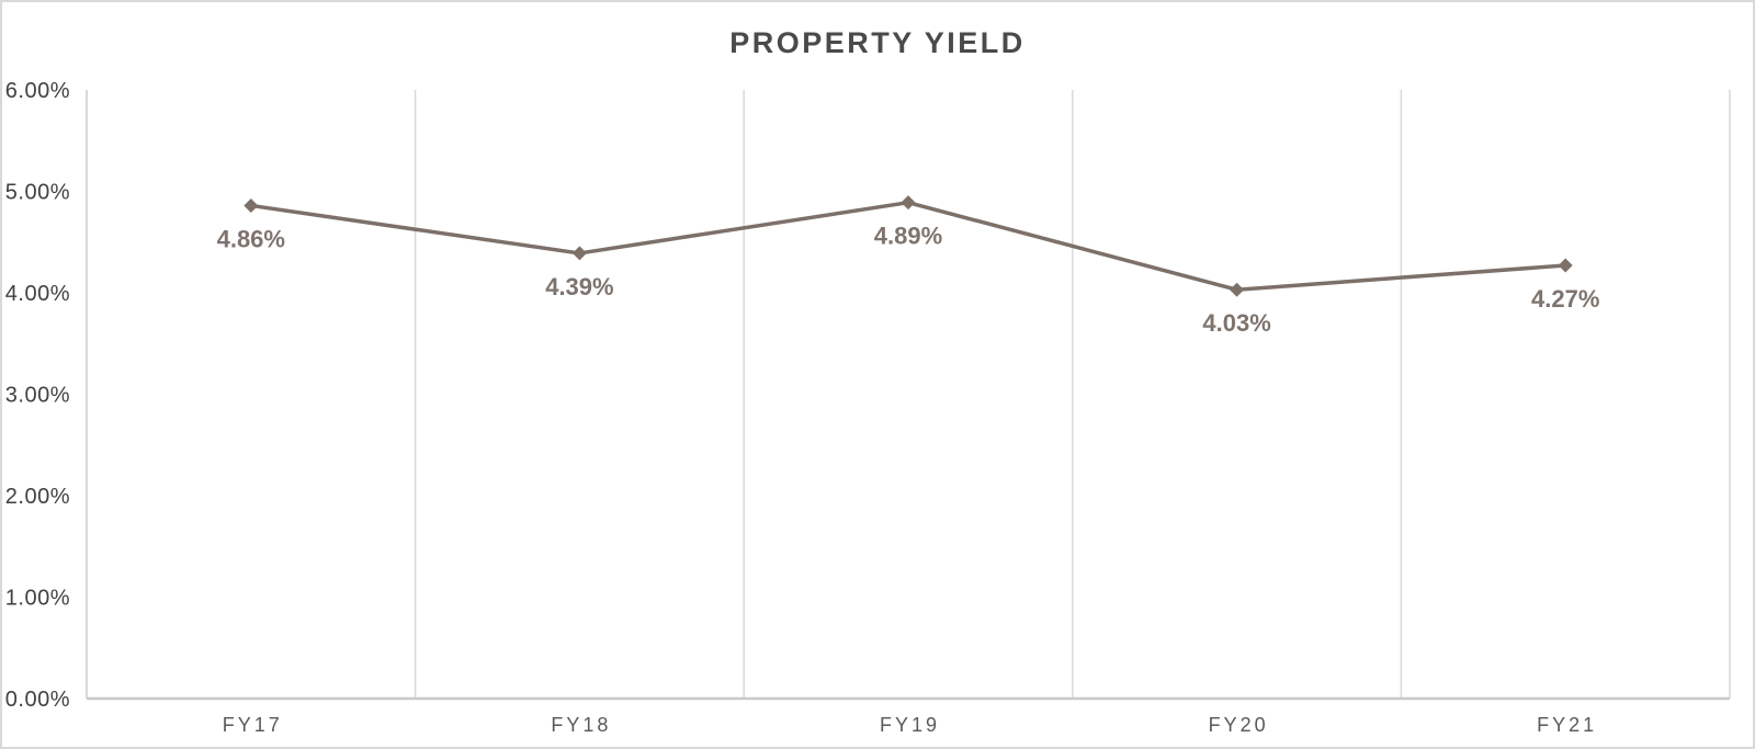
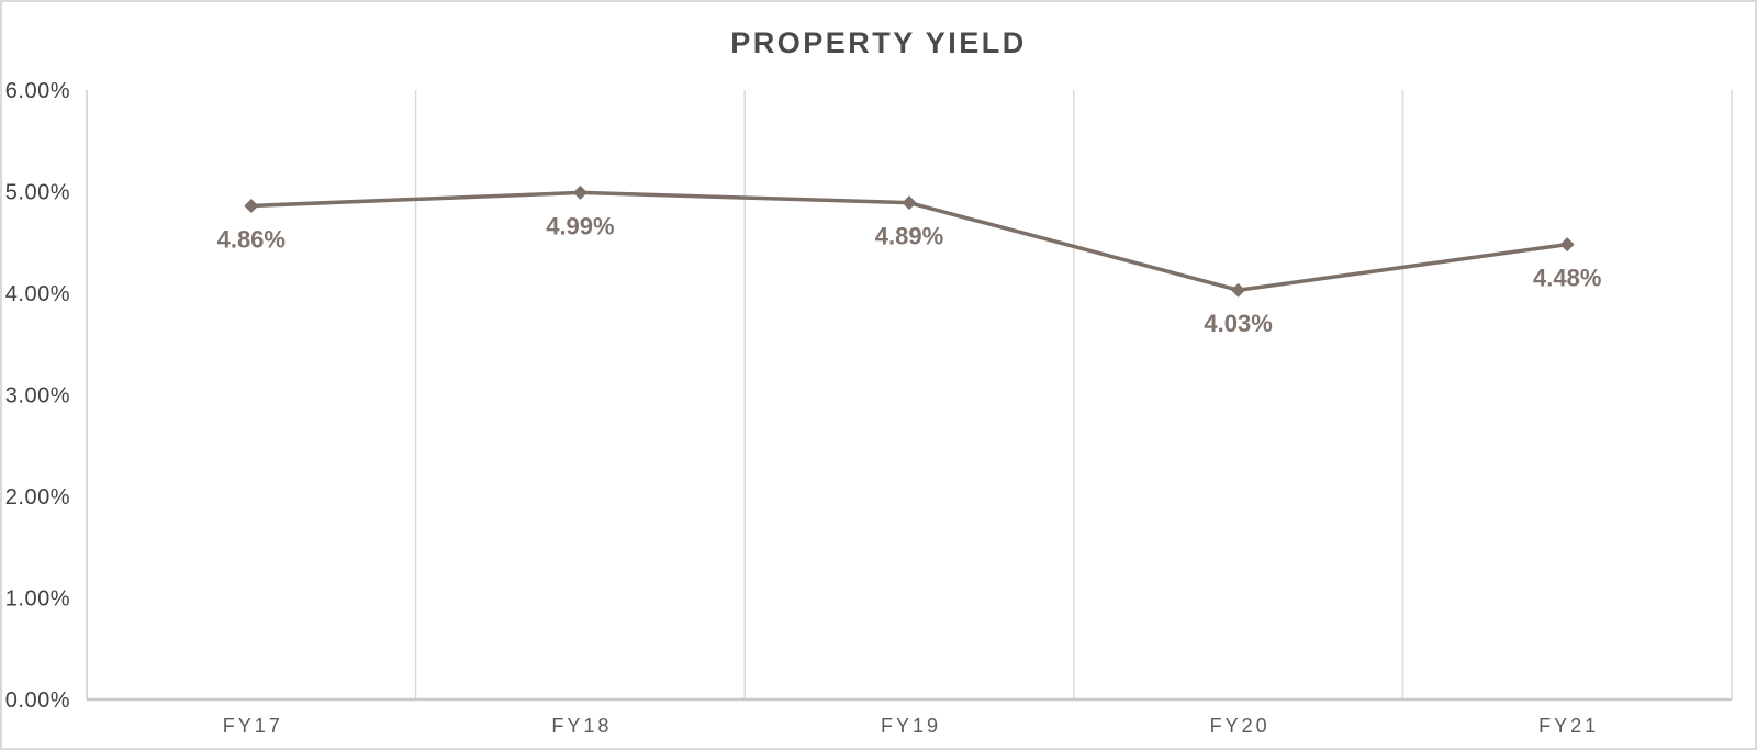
FY18: 4.39% -> 4.99%
FY21: 4.27% -> 4.48%
